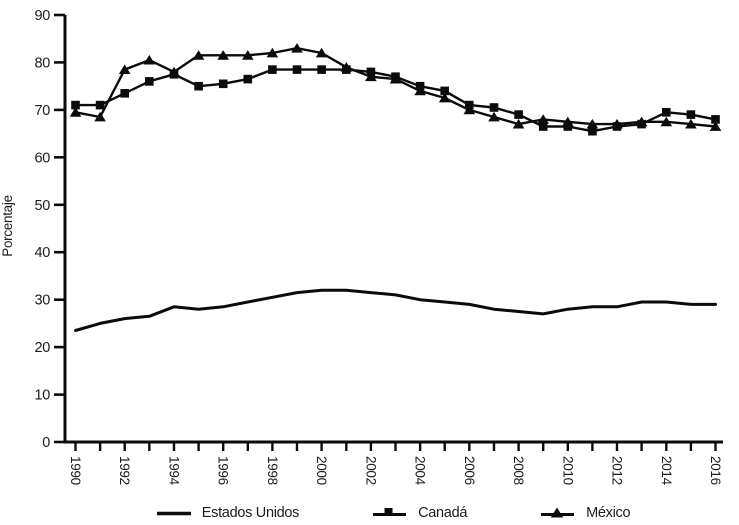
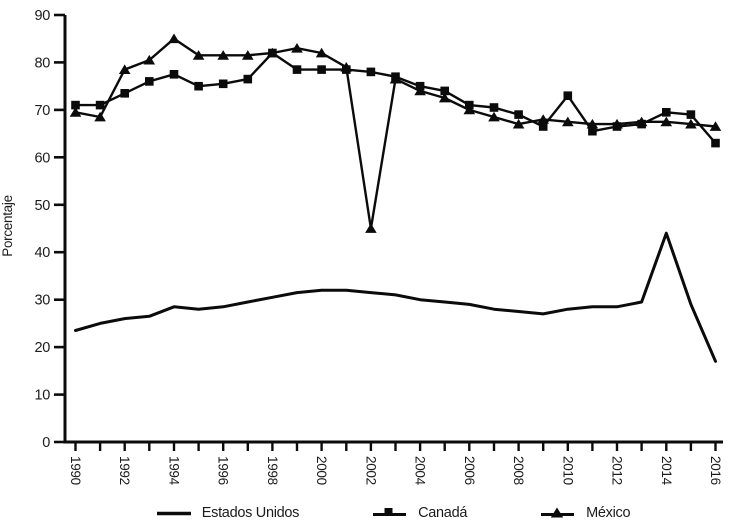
México/1994: 78 -> 85
Canadá/1998: 78 -> 82
México/2002: 77 -> 45
Canadá/2010: 66 -> 73
Estados Unidos/2014: 30 -> 44
Estados Unidos/2016: 29 -> 17
Canadá/2016: 68 -> 63
